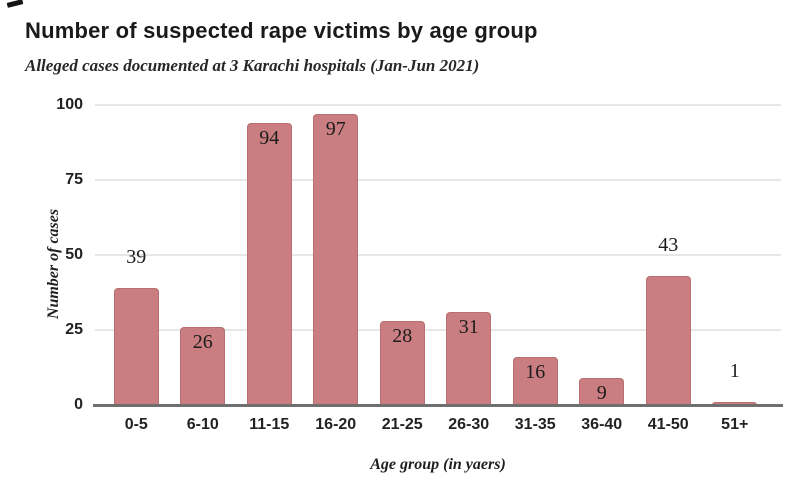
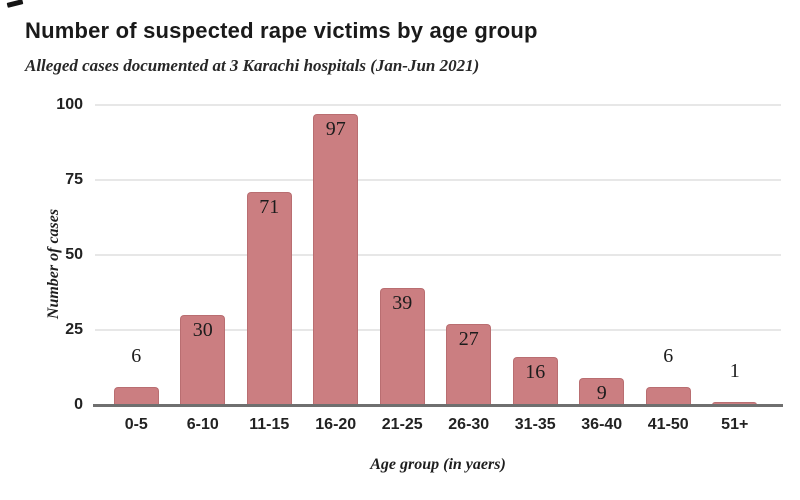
0-5: 39 -> 6
6-10: 26 -> 30
11-15: 94 -> 71
21-25: 28 -> 39
26-30: 31 -> 27
41-50: 43 -> 6
